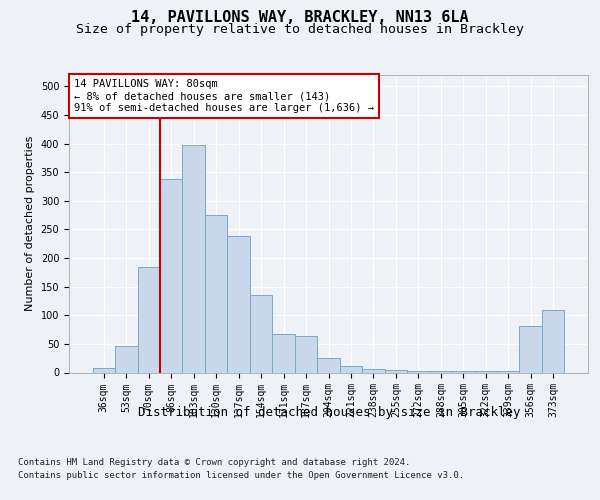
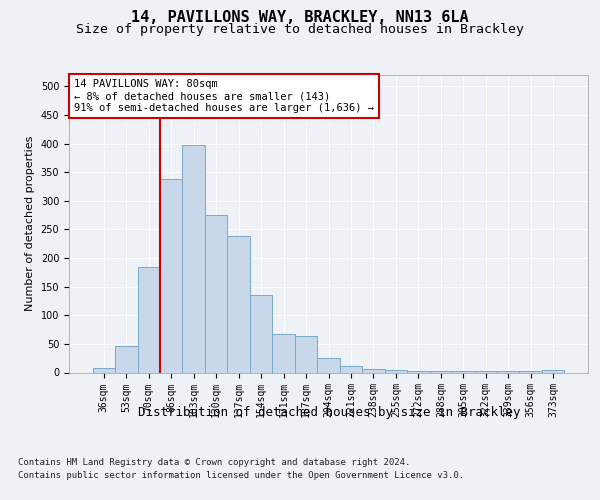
356sqm: 82 -> 3
373sqm: 110 -> 5
